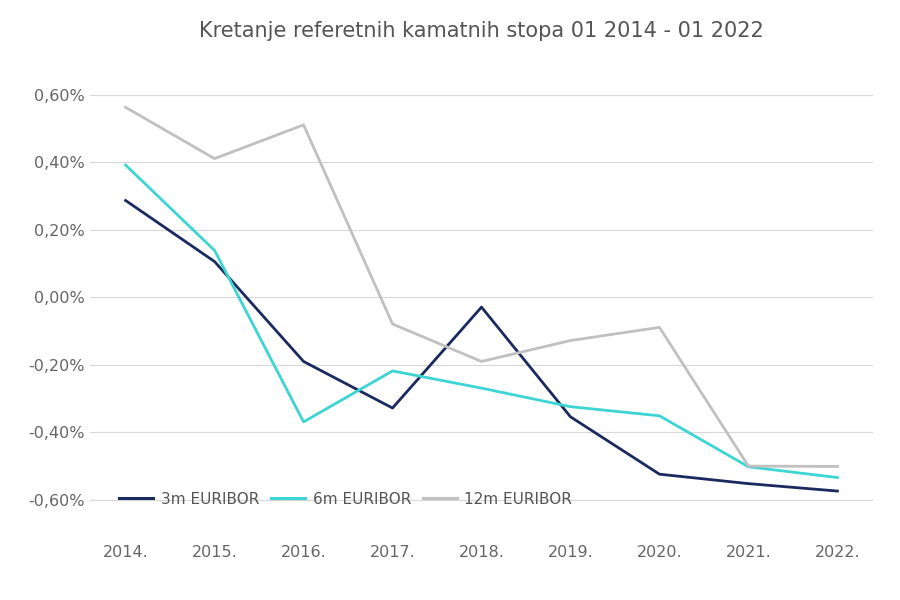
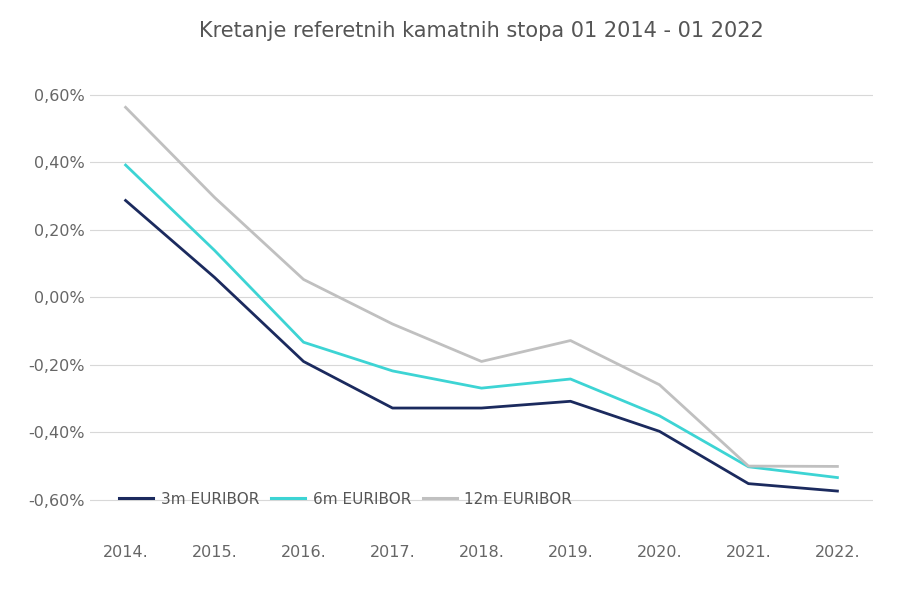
3m EURIBOR/2015.: 0,105% -> 0,058%
12m EURIBOR/2015.: 0,410% -> 0,295%
6m EURIBOR/2016.: -0,370% -> -0,134%
12m EURIBOR/2016.: 0,510% -> 0,052%
3m EURIBOR/2018.: -0,030% -> -0,329%
3m EURIBOR/2019.: -0,355% -> -0,309%
6m EURIBOR/2019.: -0,325% -> -0,243%
3m EURIBOR/2020.: -0,525% -> -0,398%
12m EURIBOR/2020.: -0,090% -> -0,260%
